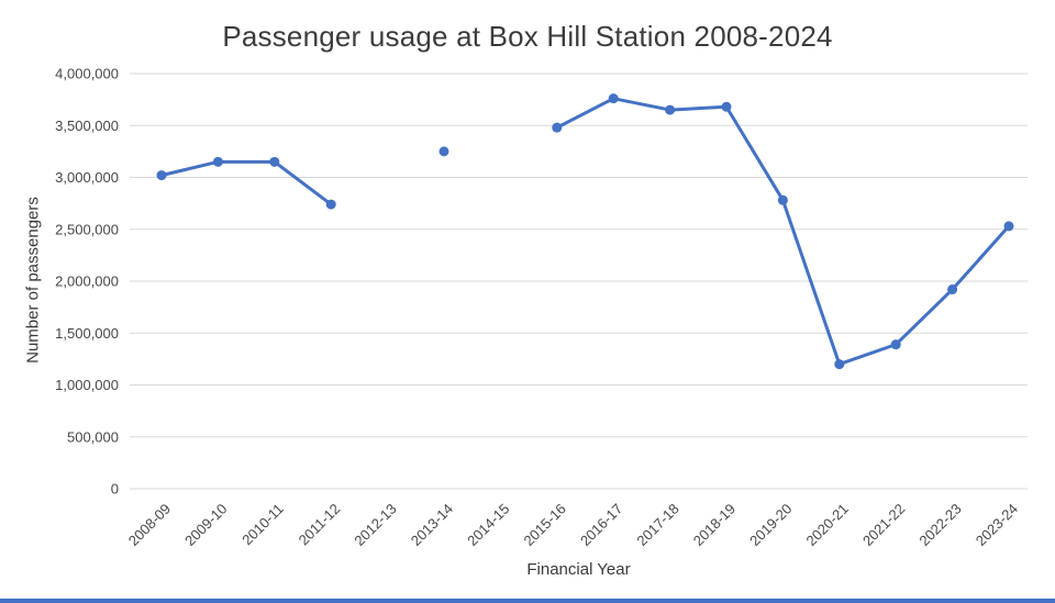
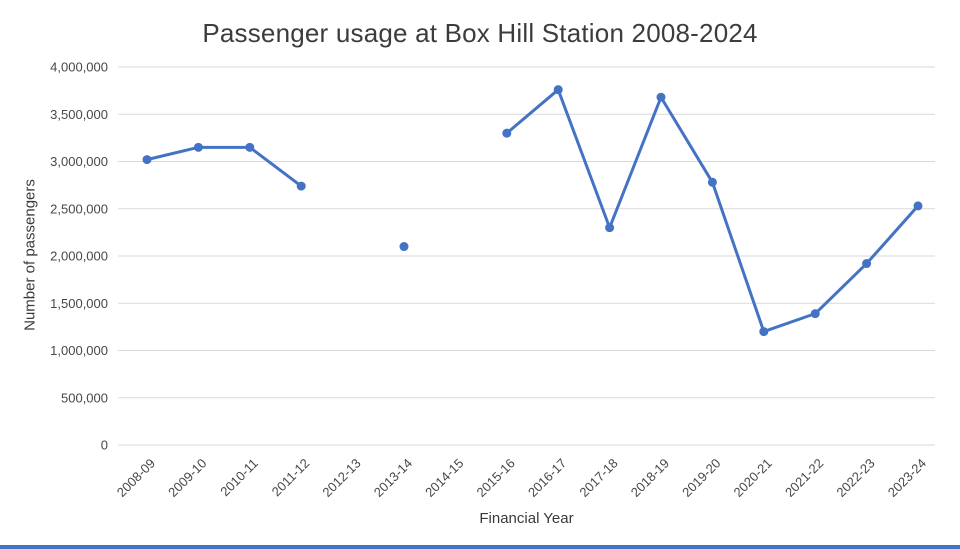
2013-14: 3200000 -> 2100000
2015-16: 3500000 -> 3300000
2017-18: 3600000 -> 2300000
